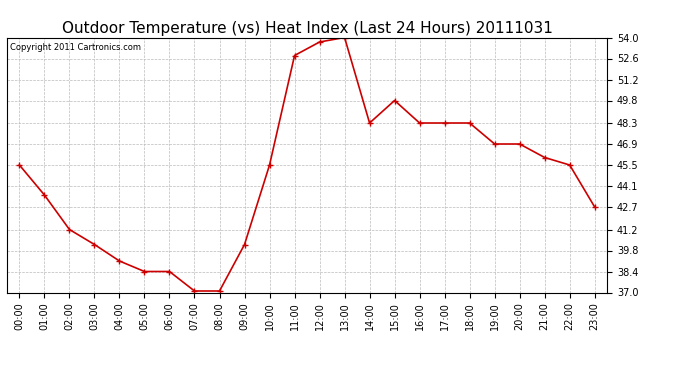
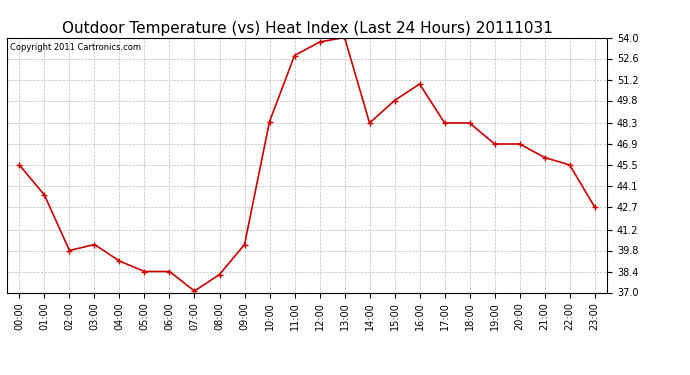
02:00: 41.2 -> 39.8
08:00: 37.1 -> 38.2
10:00: 45.5 -> 48.4
16:00: 48.3 -> 50.9
